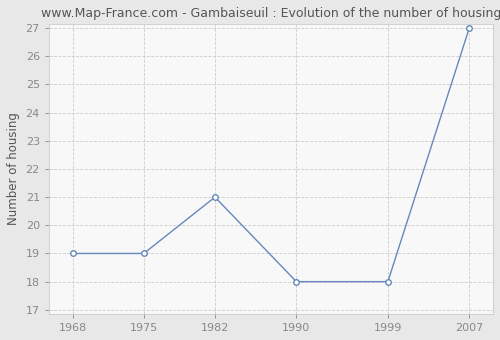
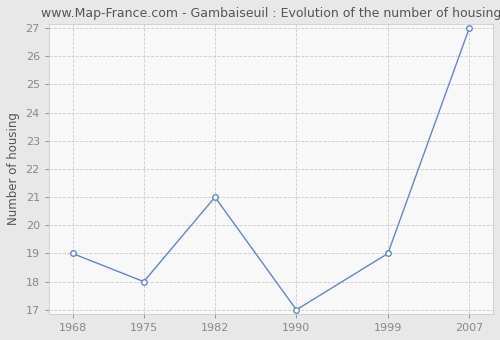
1975: 19 -> 18
1990: 18 -> 17
1999: 18 -> 19
